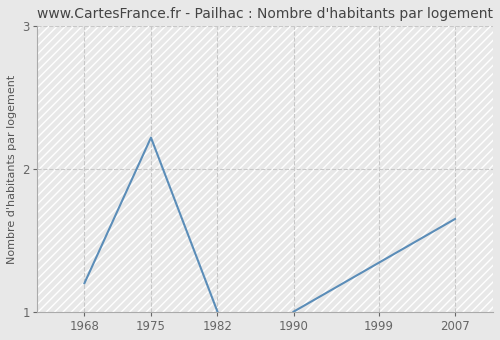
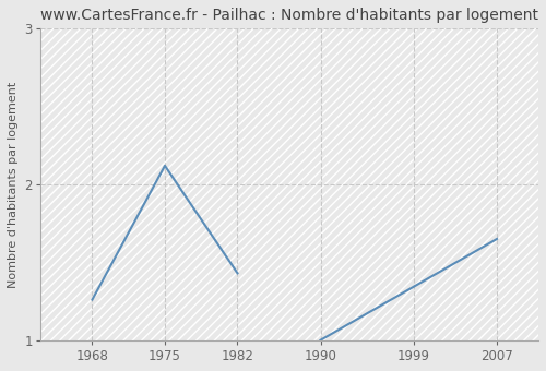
1968: 1.20 -> 1.26
1975: 2.22 -> 2.12
1982: 1.00 -> 1.43
